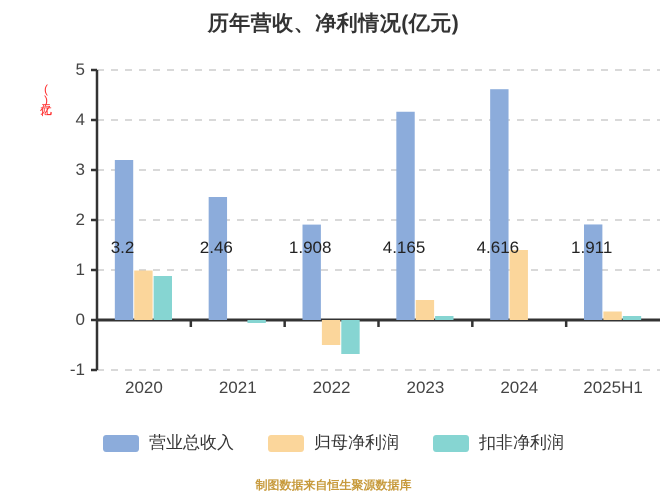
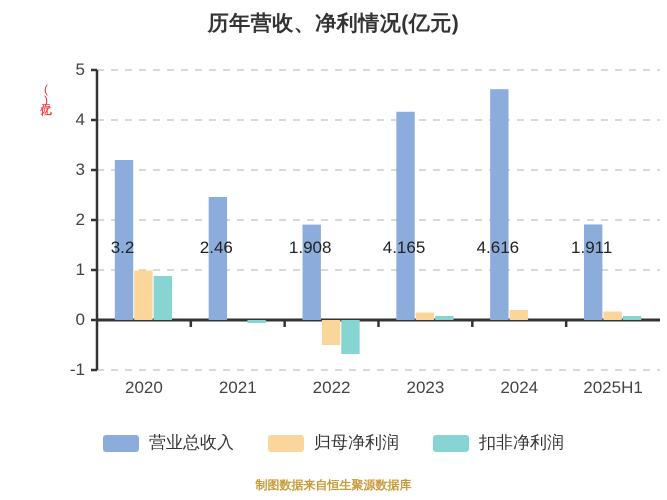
归母净利润/2023: 0.4 -> 0.1
归母净利润/2024: 1.4 -> 0.2
